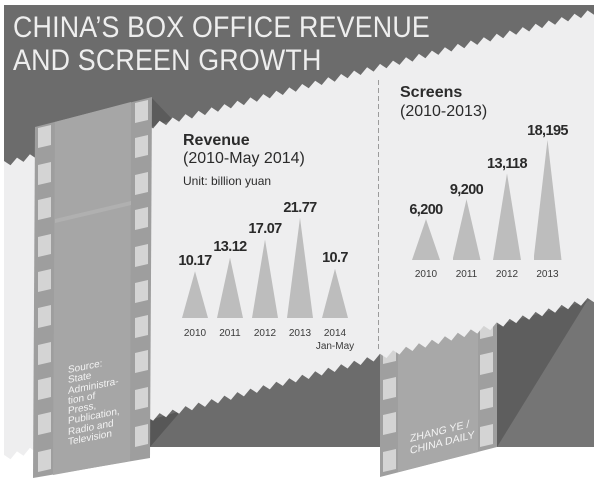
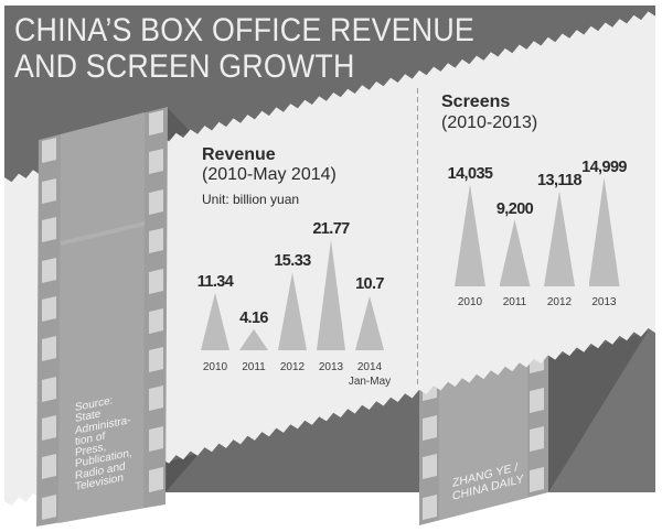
Revenue/2010: 10.17 -> 11.34
Revenue/2011: 13.12 -> 4.16
Revenue/2012: 17.07 -> 15.33
Screens/2010: 6,200 -> 14,035
Screens/2013: 18,195 -> 14,999
